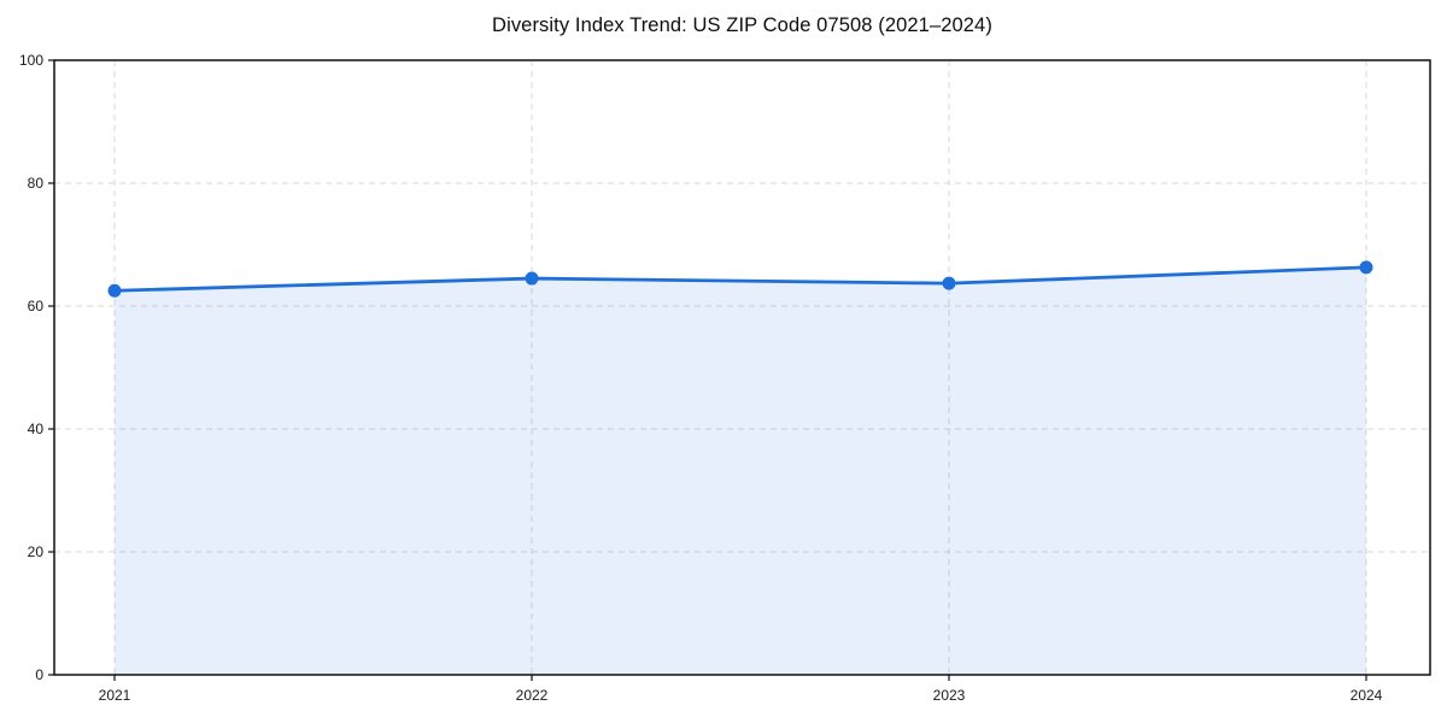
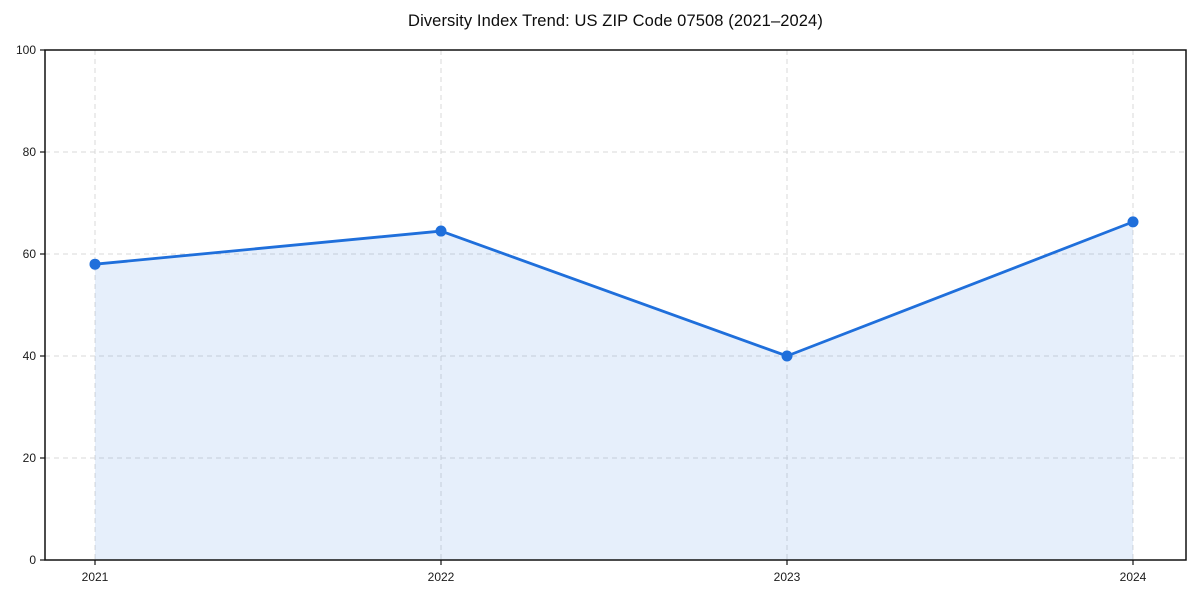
2021: 62 -> 58
2023: 64 -> 40
